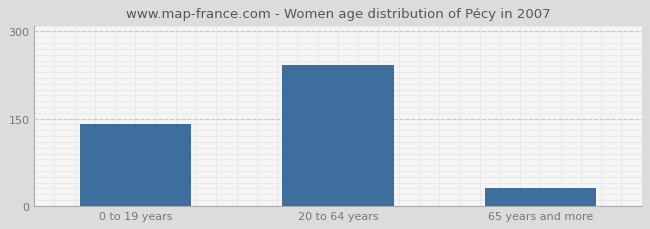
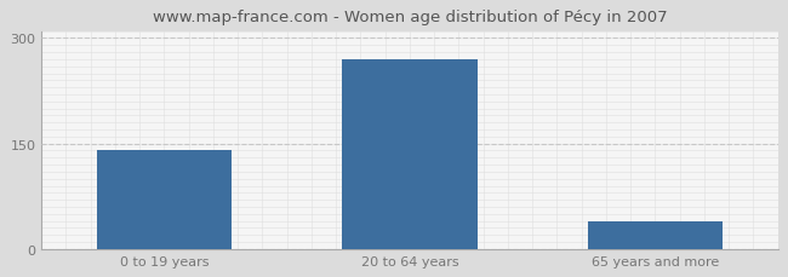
20 to 64 years: 243 -> 270
65 years and more: 30 -> 40
